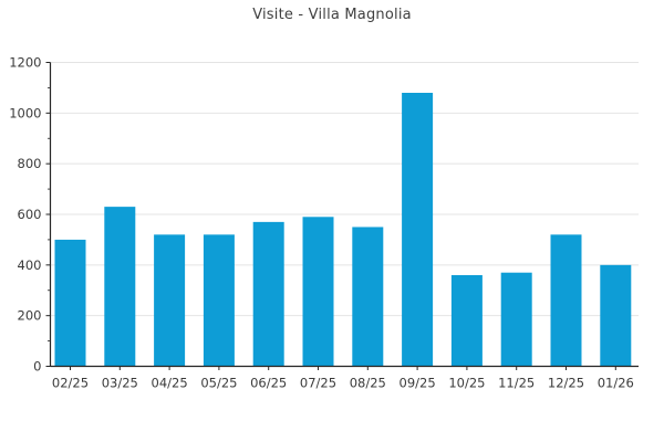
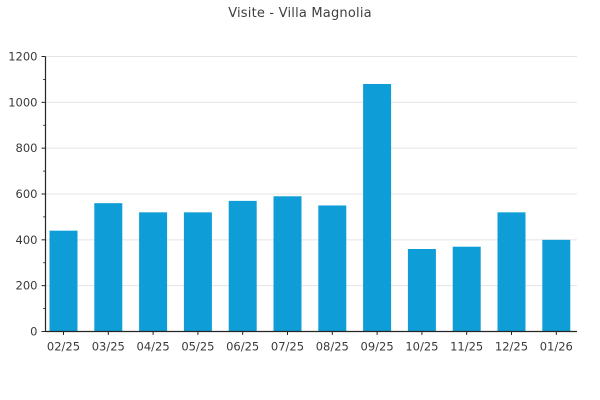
02/25: 500 -> 440
03/25: 630 -> 560
